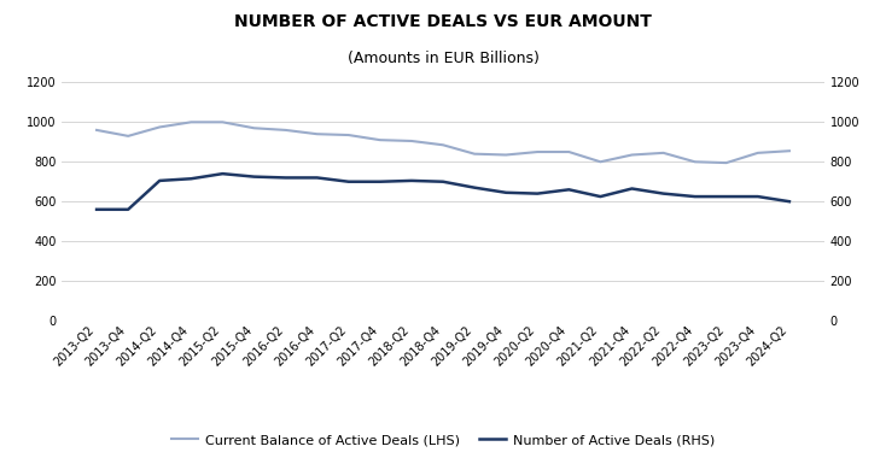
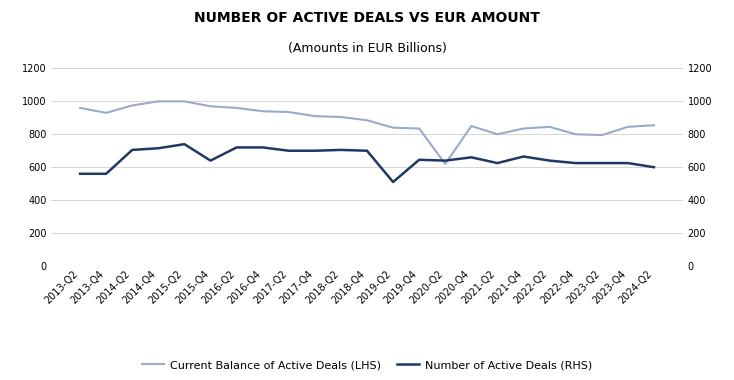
Number of Active Deals (RHS)/2015-Q4: 720 -> 640
Number of Active Deals (RHS)/2019-Q2: 670 -> 510
Current Balance of Active Deals (LHS)/2020-Q2: 850 -> 620
